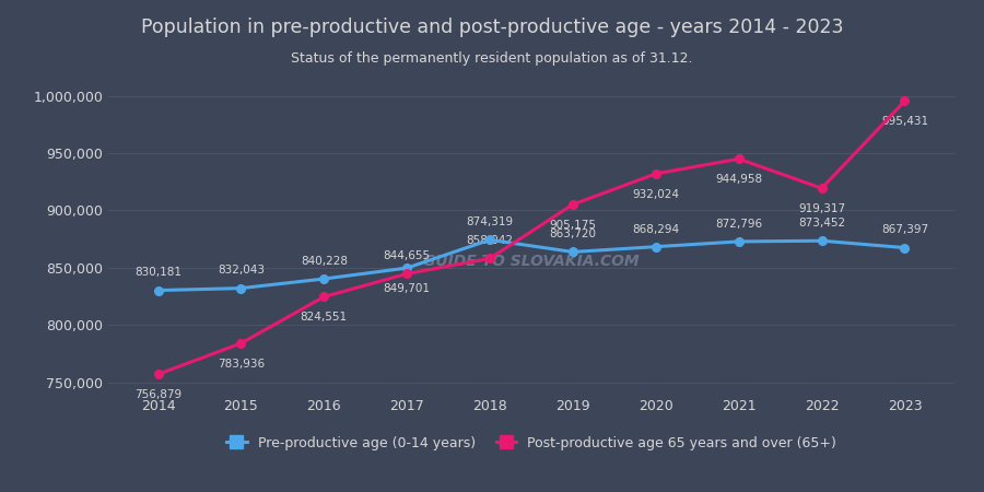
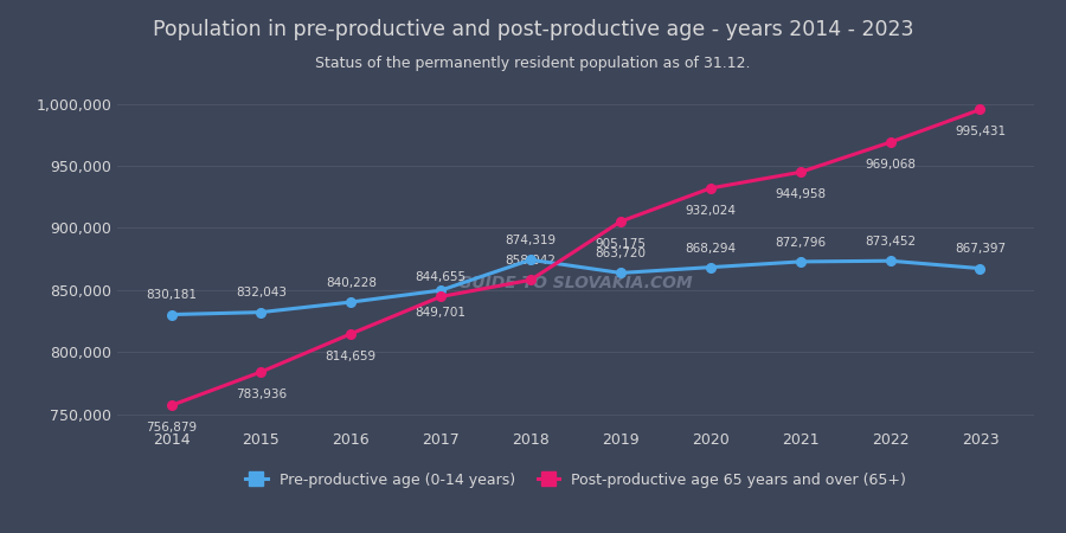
Post-productive age 65 years and over (65+)/2016: 824,551 -> 814,659
Post-productive age 65 years and over (65+)/2022: 919,317 -> 969,068
